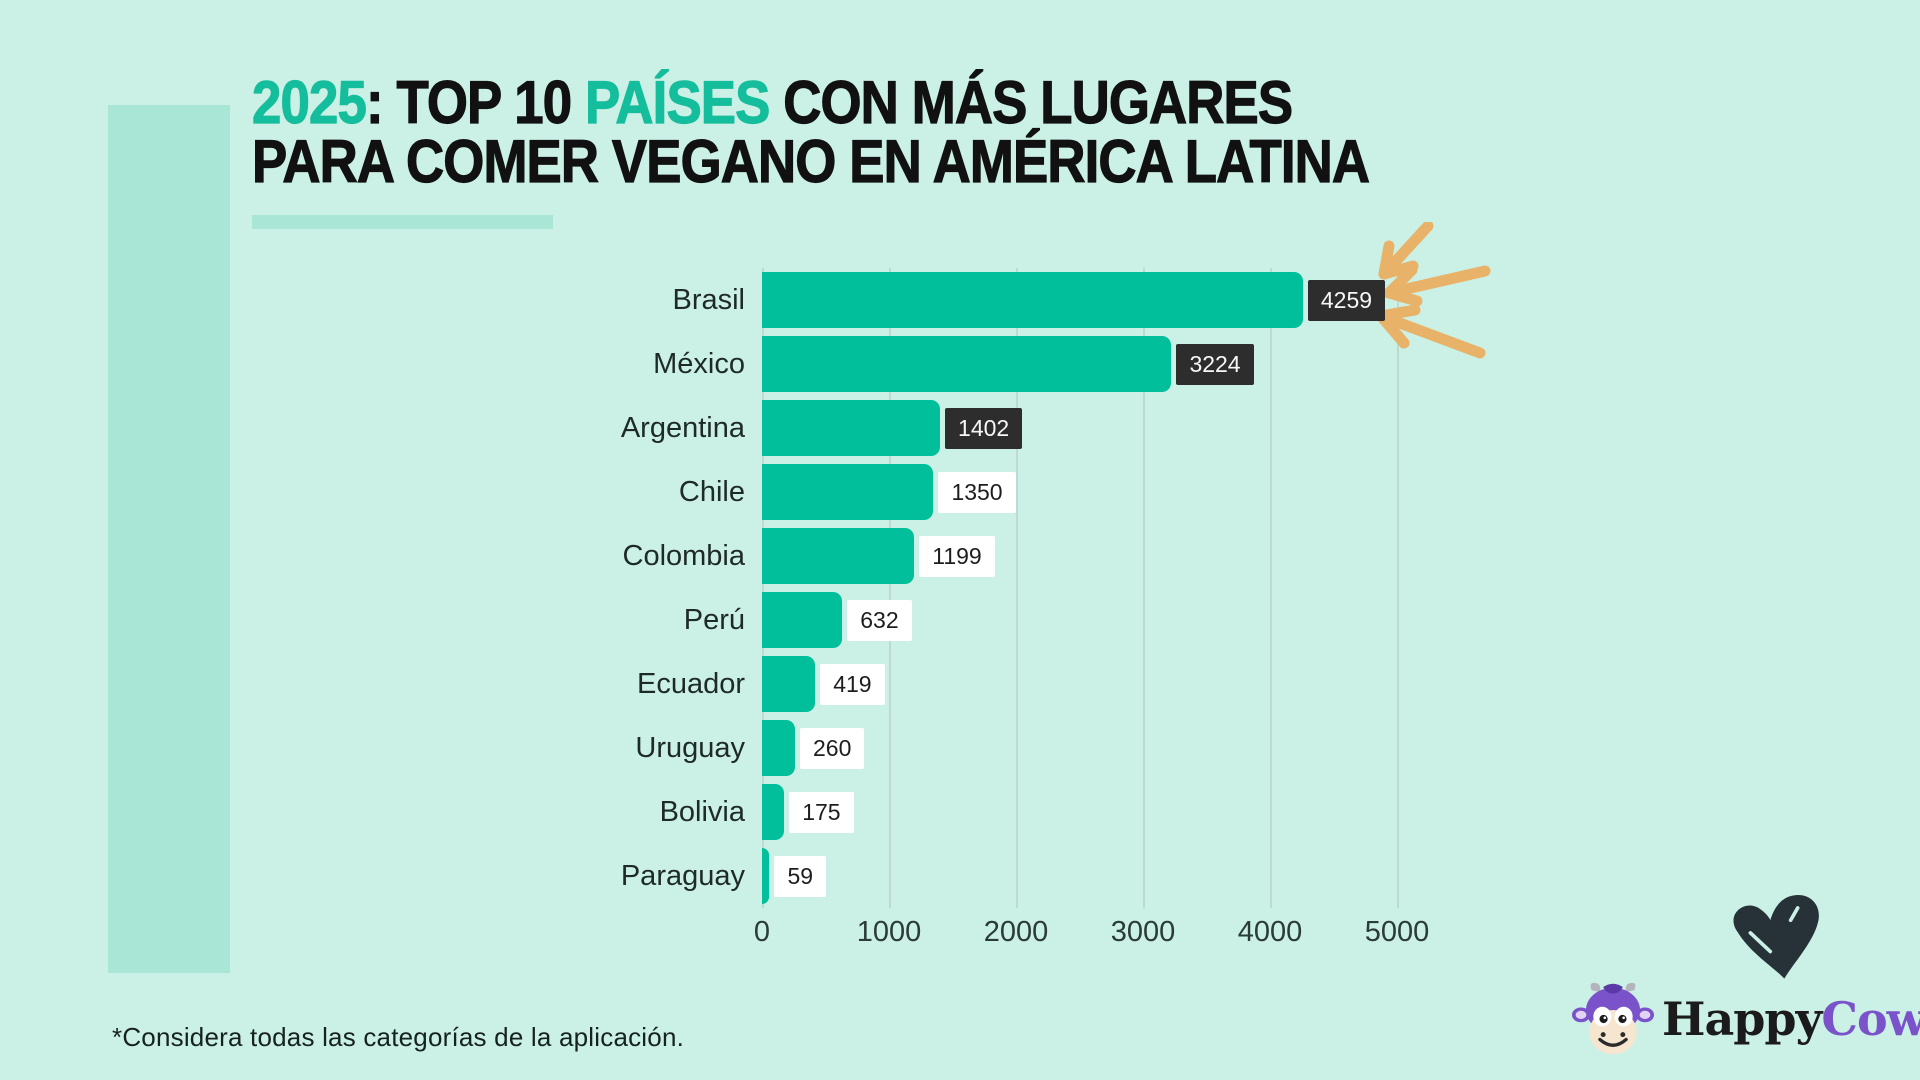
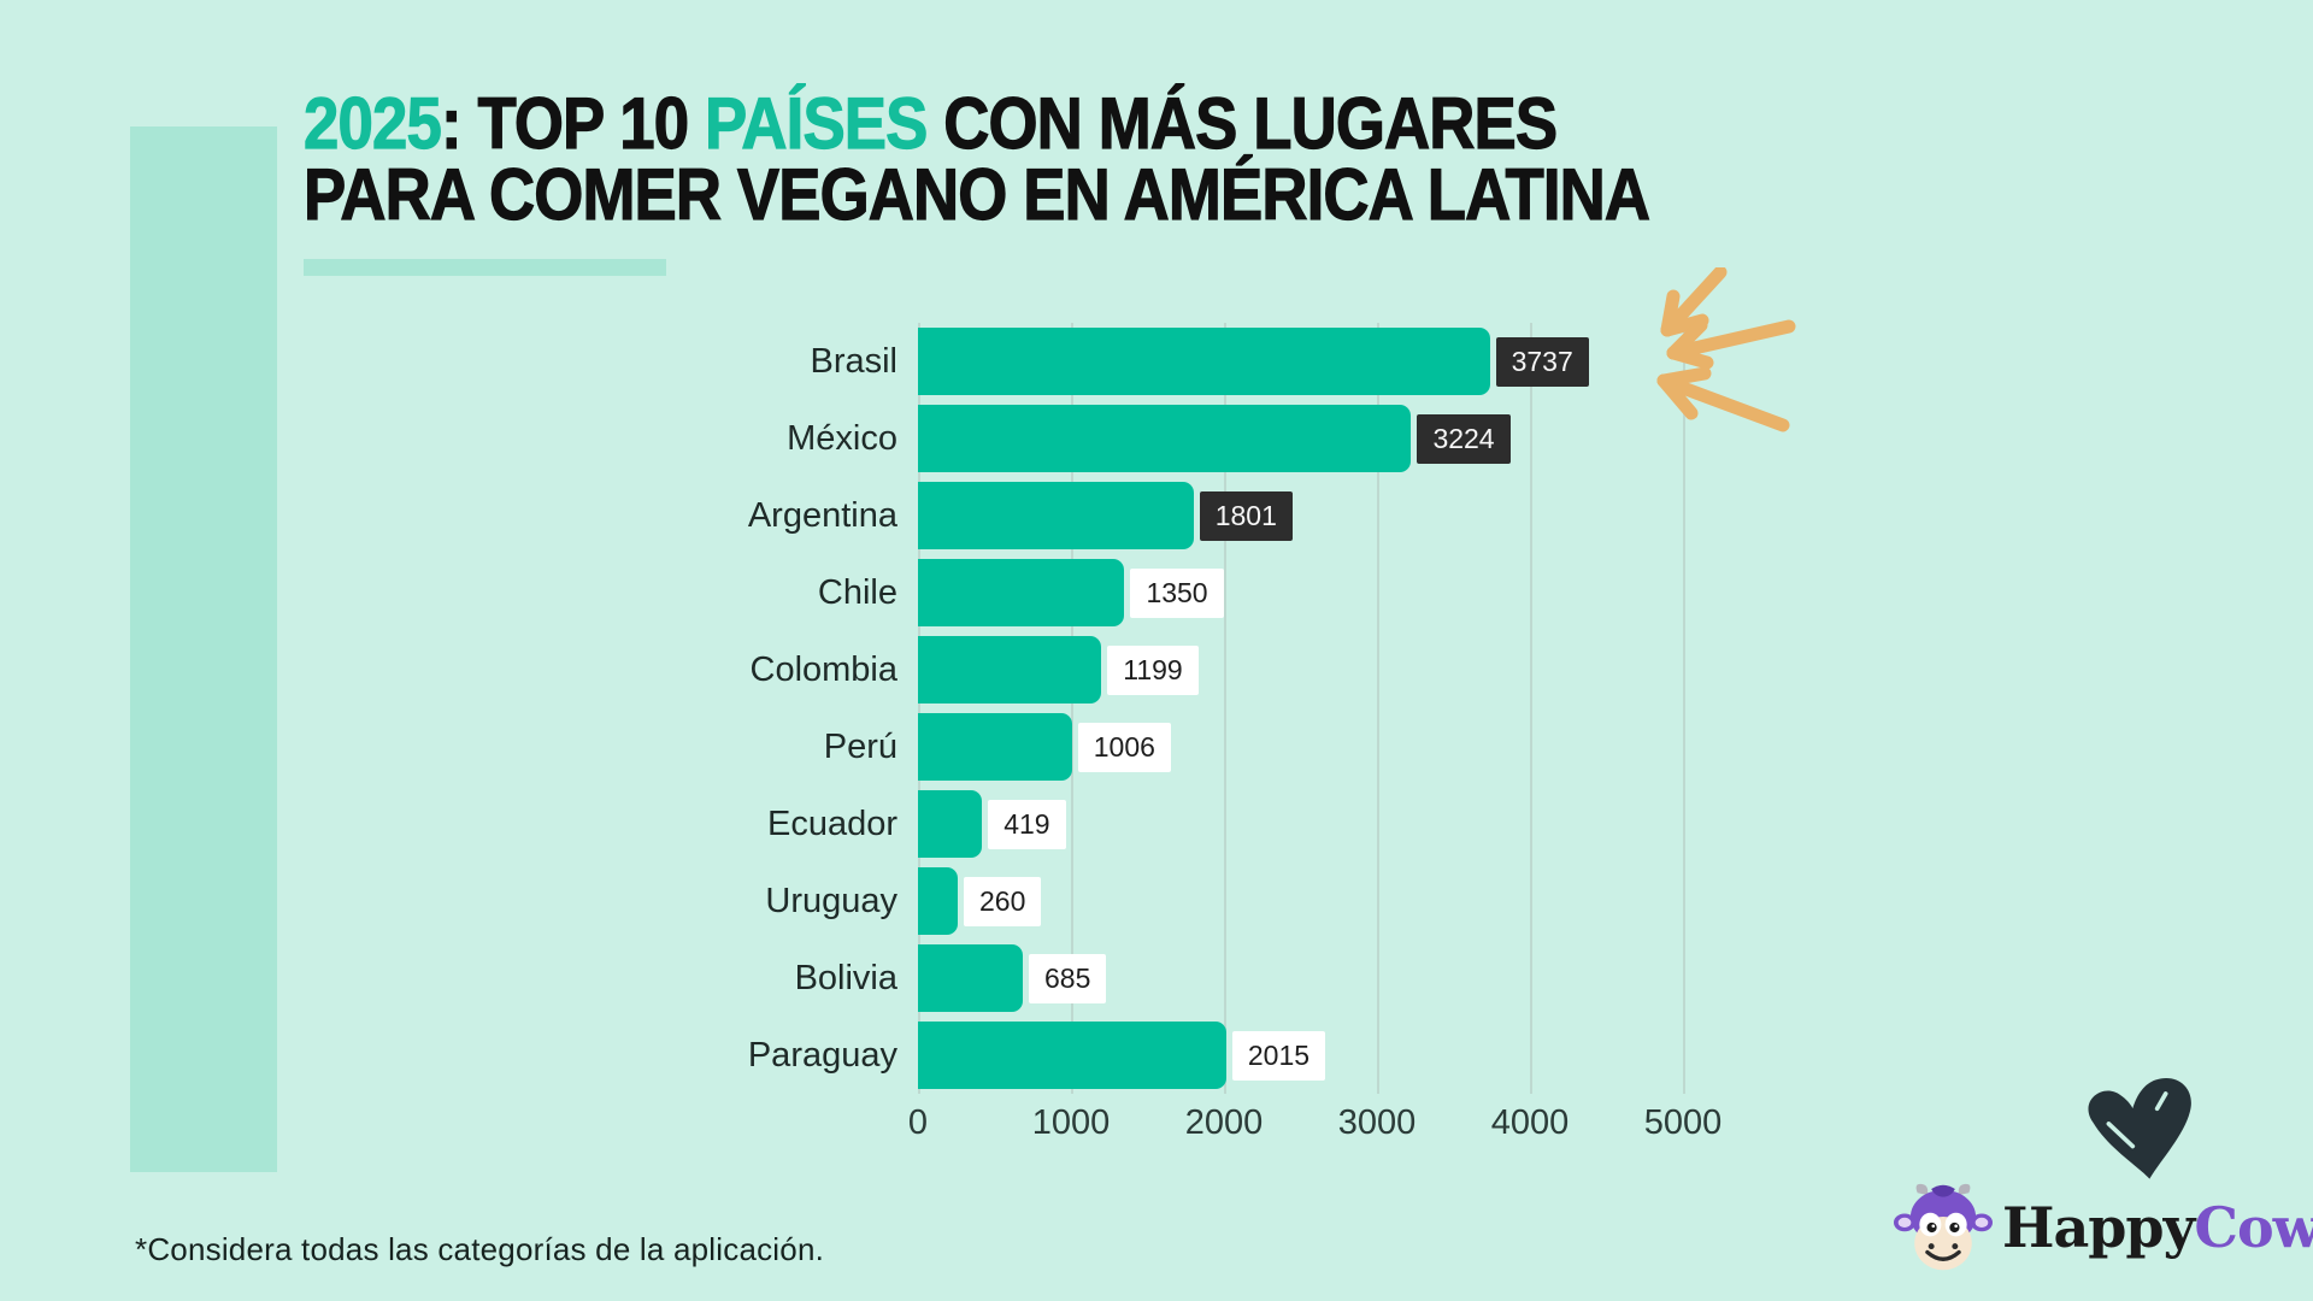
Brasil: 4259 -> 3737
Argentina: 1402 -> 1801
Perú: 632 -> 1006
Bolivia: 175 -> 685
Paraguay: 59 -> 2015
